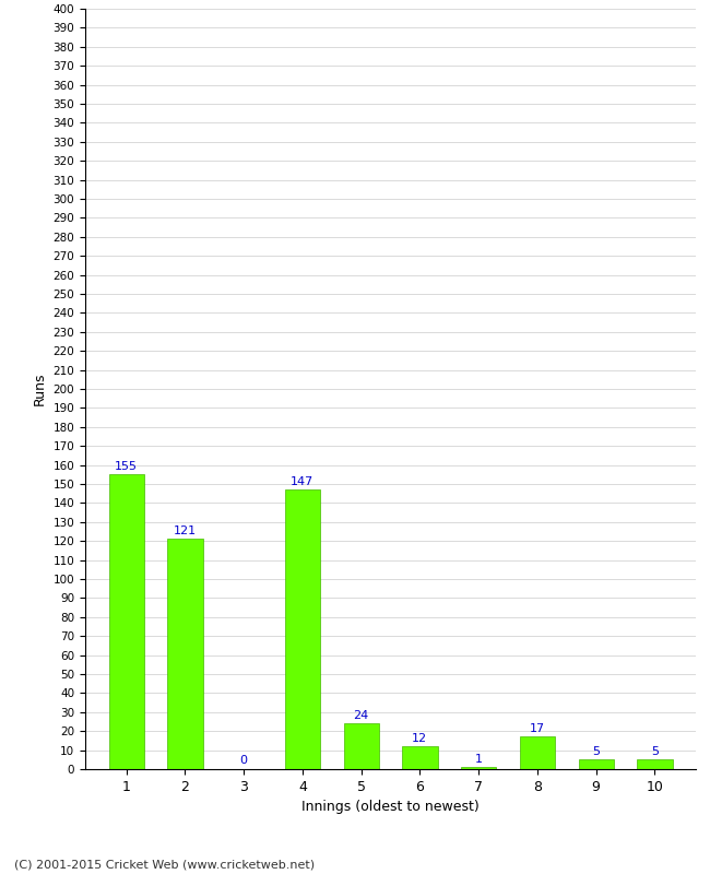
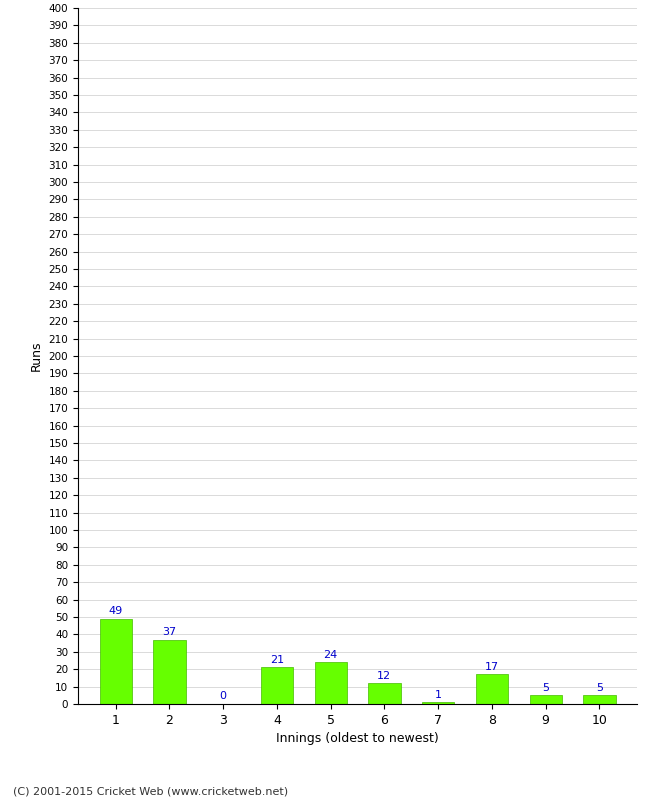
1: 155 -> 49
2: 121 -> 37
4: 147 -> 21
